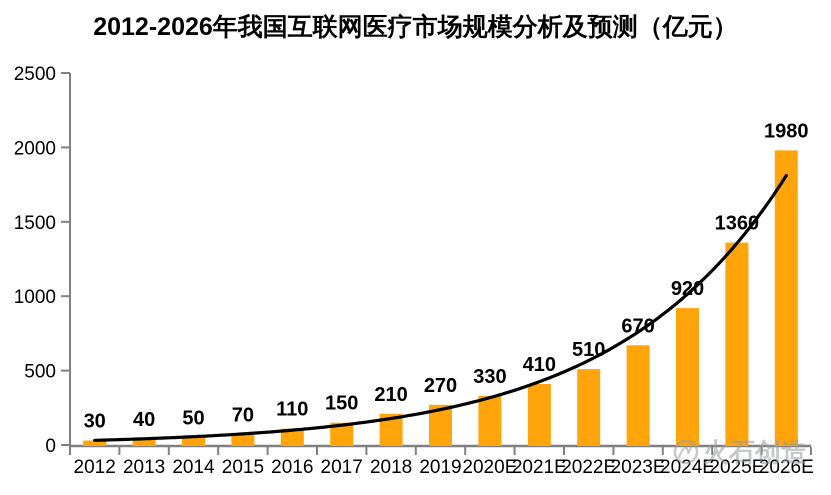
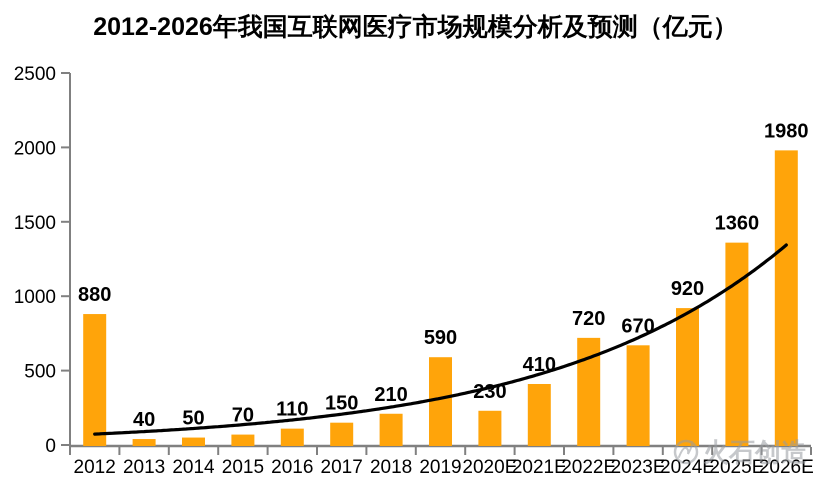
2012: 30 -> 880
2019: 270 -> 590
2020E: 330 -> 230
2022E: 510 -> 720
